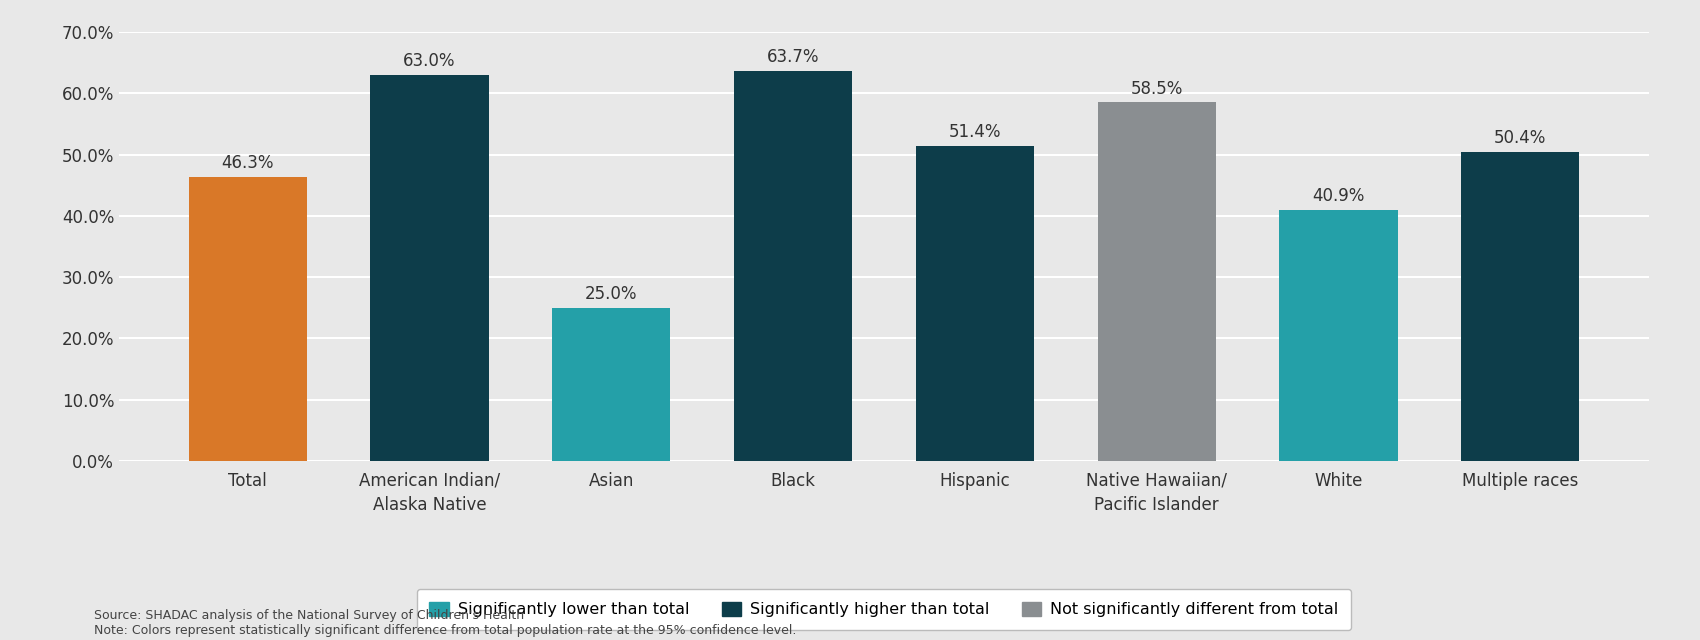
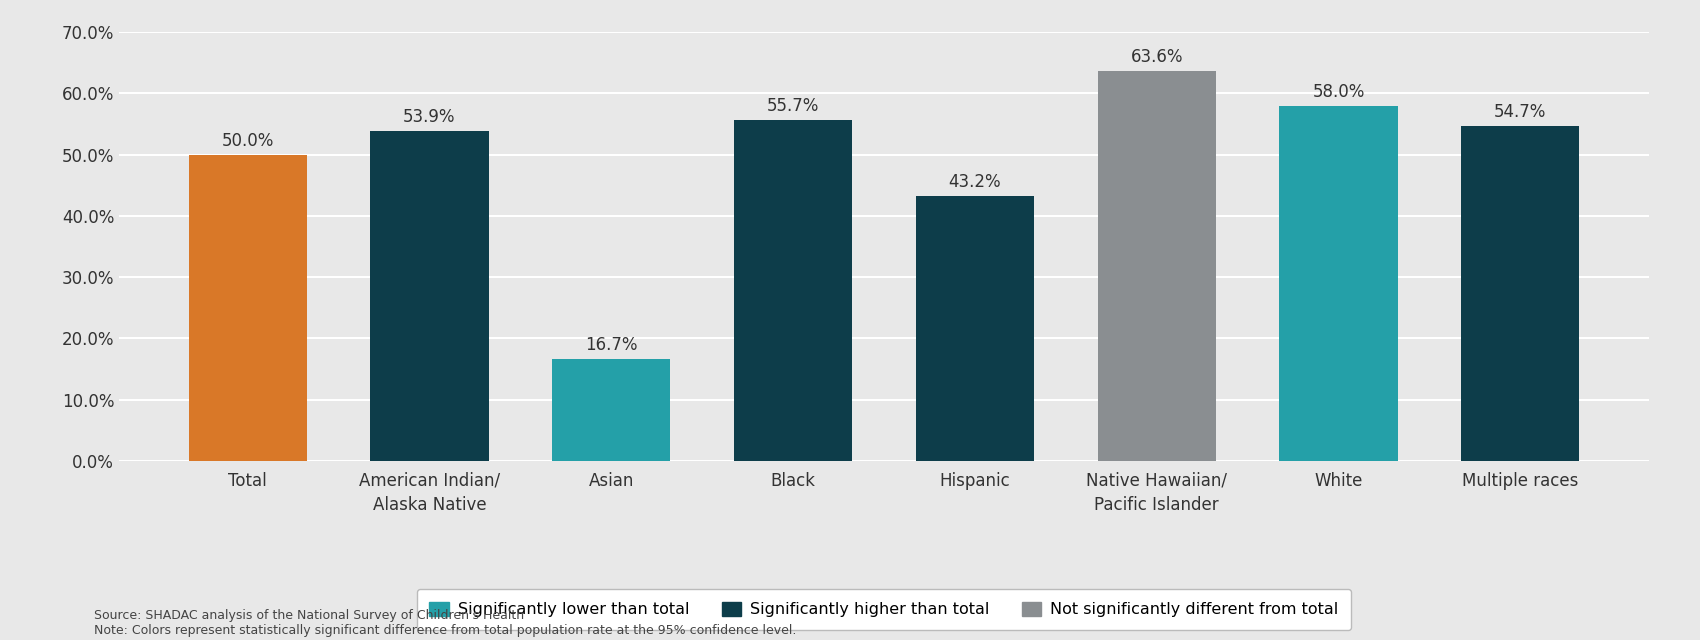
Total: 46.3% -> 50.0%
American Indian/ Alaska Native: 63.0% -> 53.9%
Asian: 25.0% -> 16.7%
Black: 63.7% -> 55.7%
Hispanic: 51.4% -> 43.2%
Native Hawaiian/ Pacific Islander: 58.5% -> 63.6%
White: 40.9% -> 58.0%
Multiple races: 50.4% -> 54.7%
